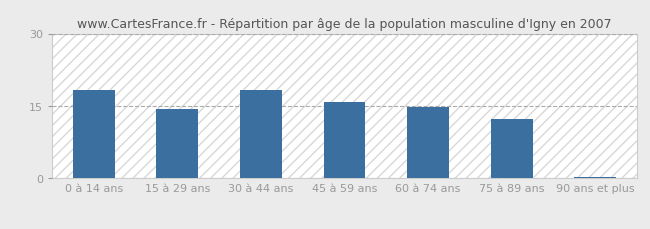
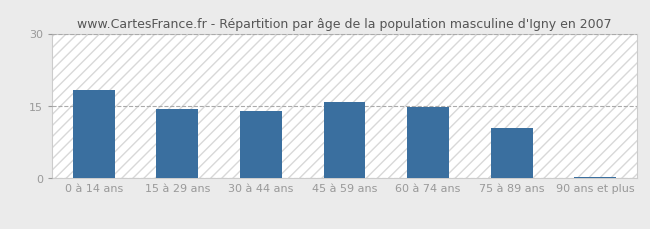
30 à 44 ans: 18.2 -> 14.0
75 à 89 ans: 12.3 -> 10.5
